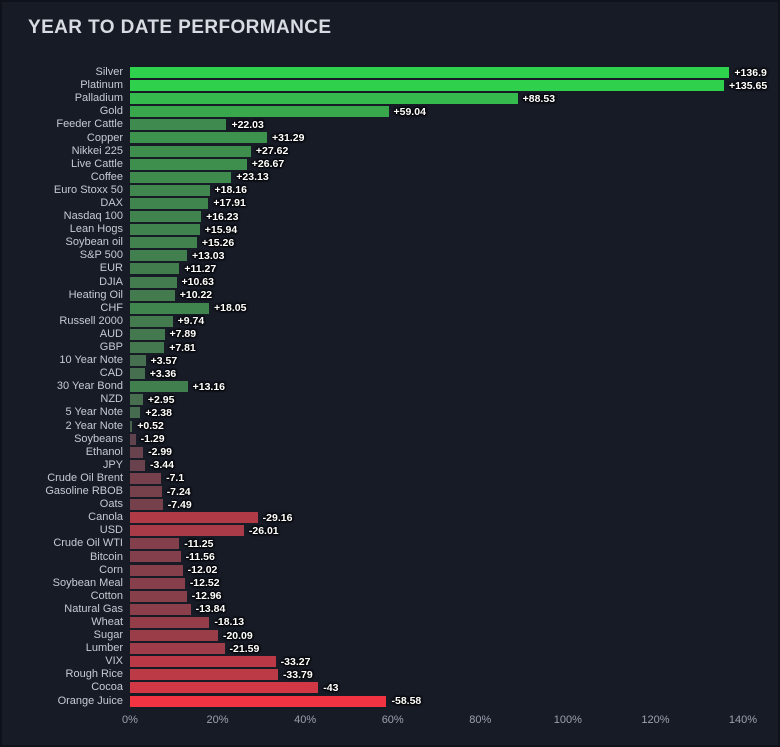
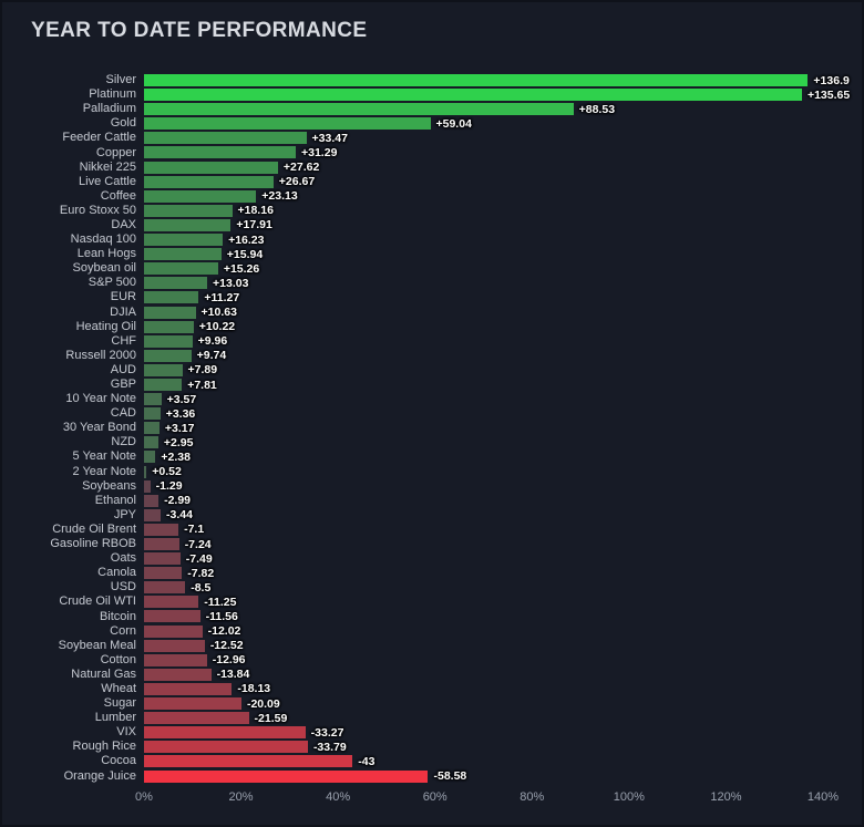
Feeder Cattle: +22.03 -> +33.47
CHF: +18.05 -> +9.96
30 Year Bond: +13.16 -> +3.17
Canola: -29.16 -> -7.82
USD: -26.01 -> -8.5
